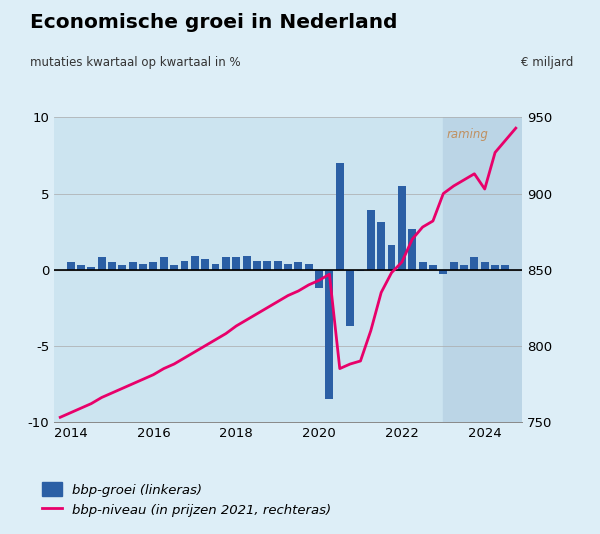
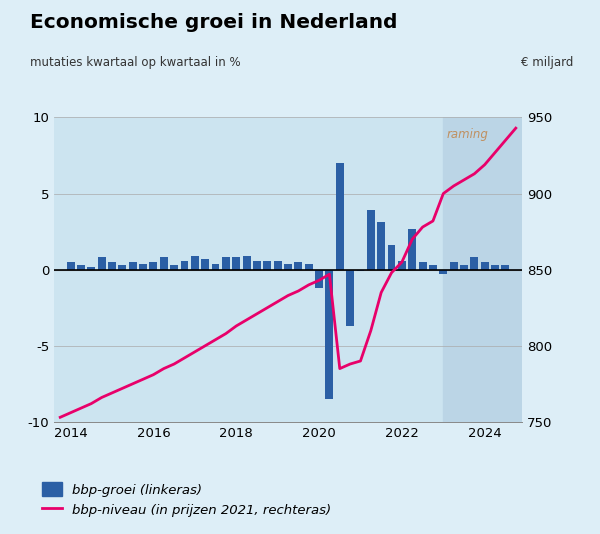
bbp-groei (linkeras)/2022: 5.5 -> 0.6
bbp-niveau (in prijzen 2021, rechteras)/2024: 903 -> 919
